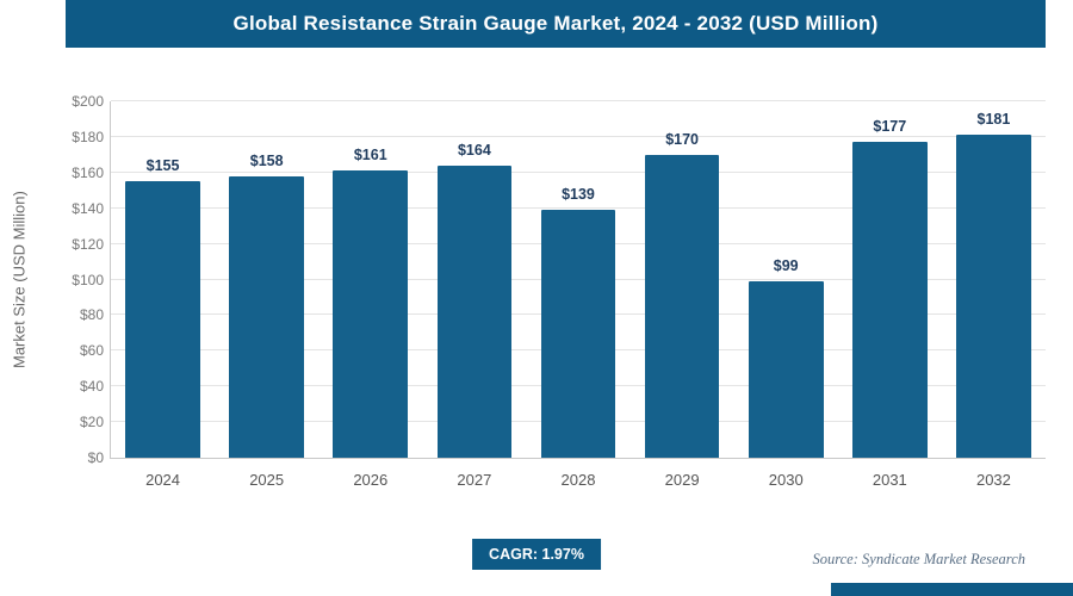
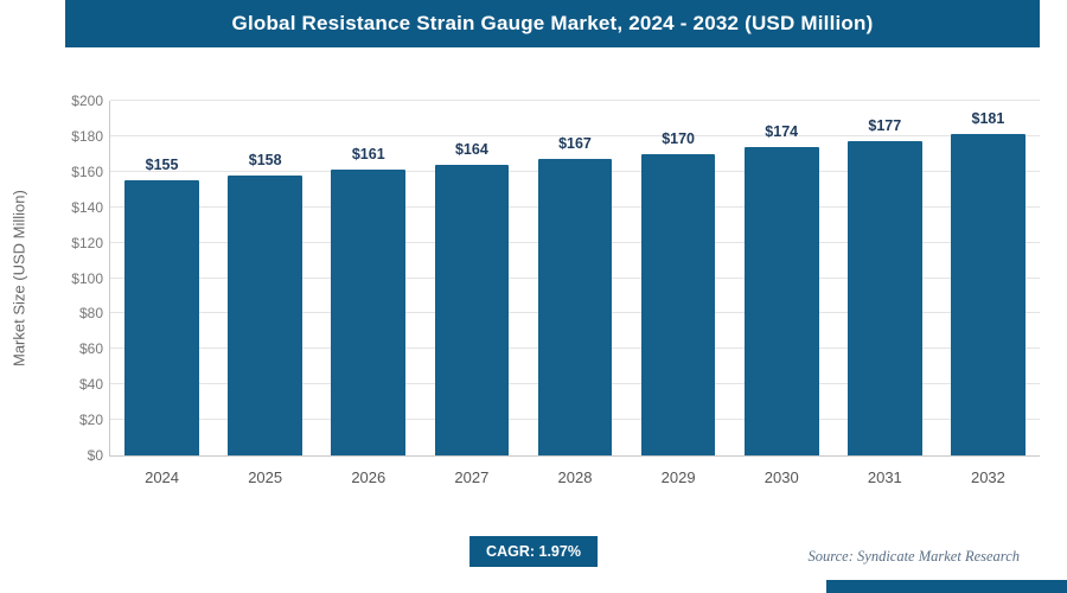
2028: $139 -> $167
2030: $99 -> $174
